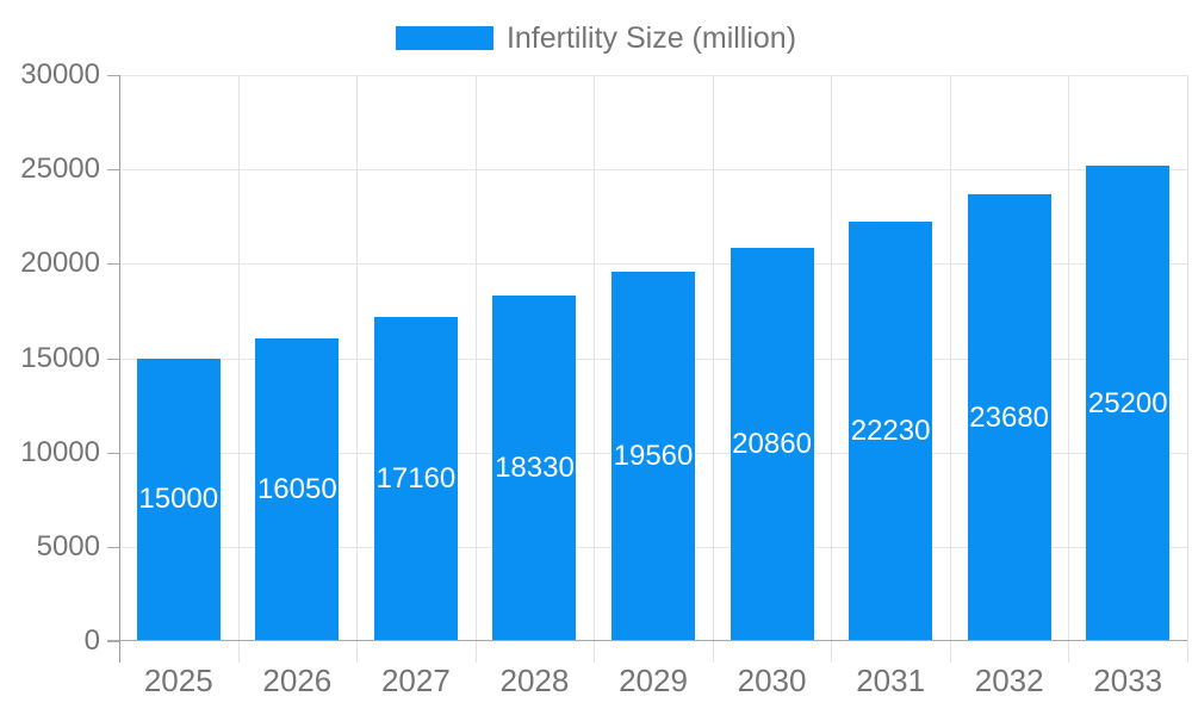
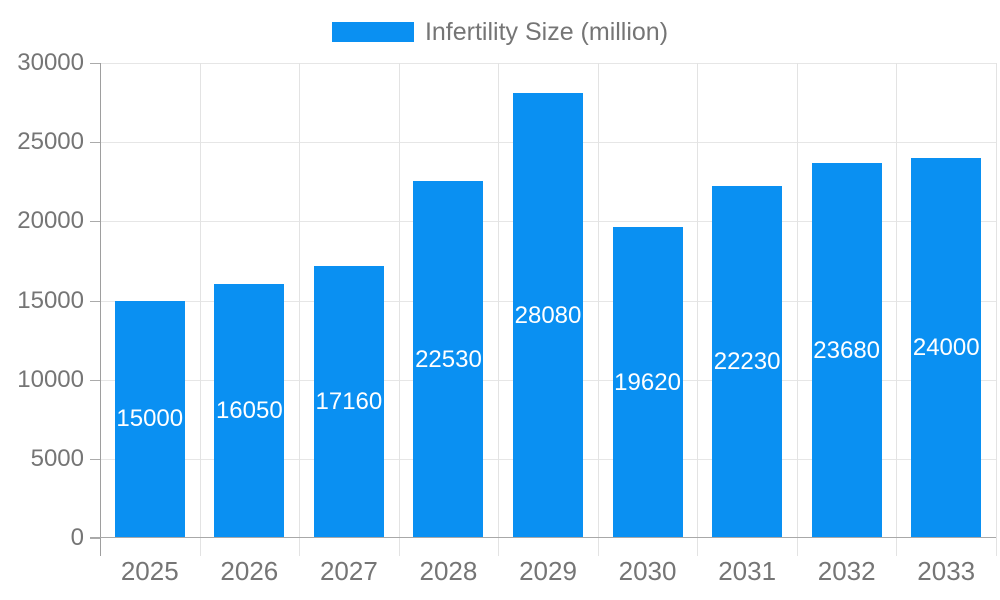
2028: 18330 -> 22530
2029: 19560 -> 28080
2030: 20860 -> 19620
2033: 25200 -> 24000
